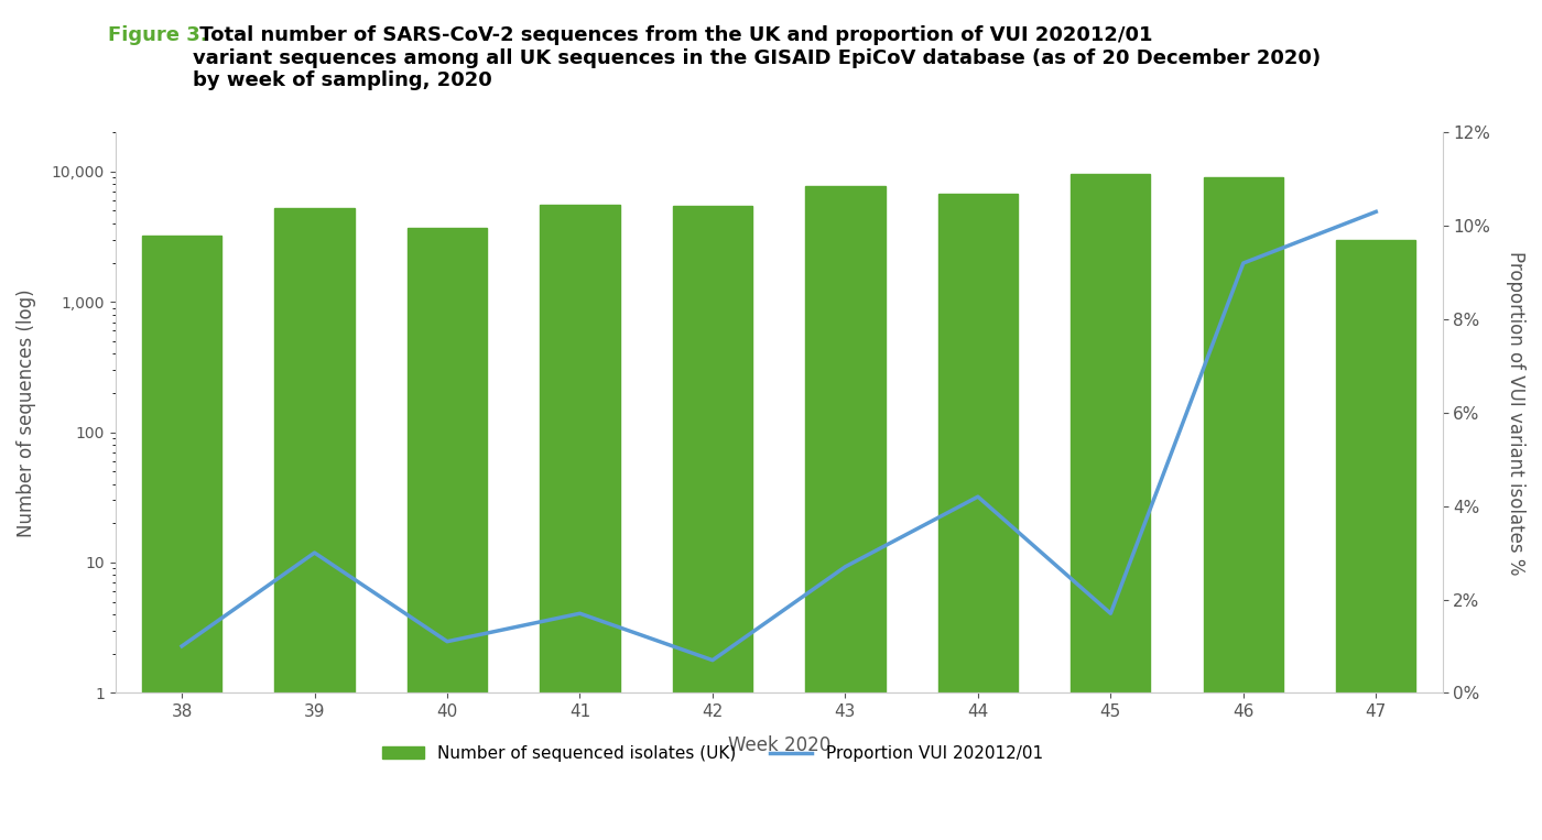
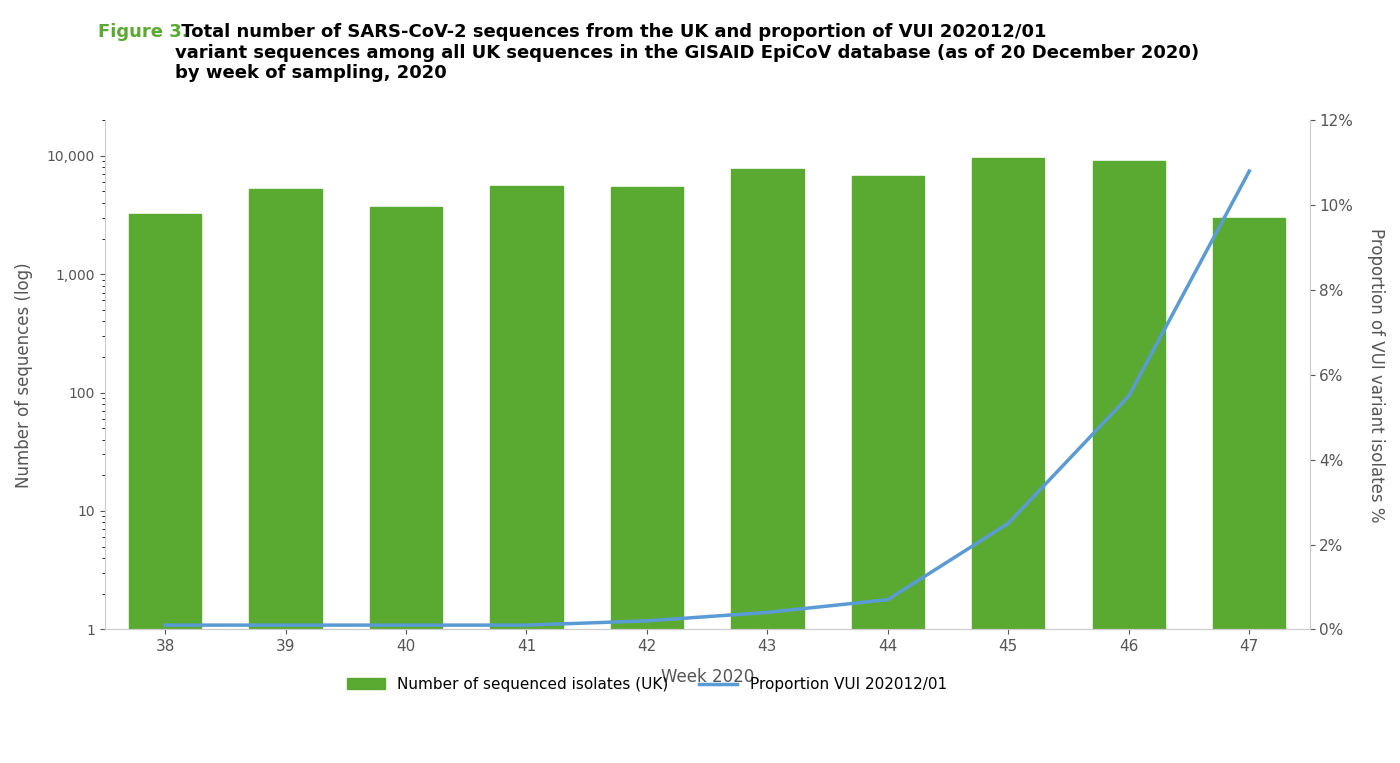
Proportion VUI 202012/01/38: 1.0% -> 0.1%
Proportion VUI 202012/01/39: 3.0% -> 0.1%
Proportion VUI 202012/01/40: 1.1% -> 0.1%
Proportion VUI 202012/01/41: 1.7% -> 0.1%
Proportion VUI 202012/01/42: 0.7% -> 0.2%
Proportion VUI 202012/01/43: 2.7% -> 0.4%
Proportion VUI 202012/01/44: 4.2% -> 0.7%
Proportion VUI 202012/01/45: 1.7% -> 2.5%
Proportion VUI 202012/01/46: 9.2% -> 5.5%
Proportion VUI 202012/01/47: 10.3% -> 10.8%
